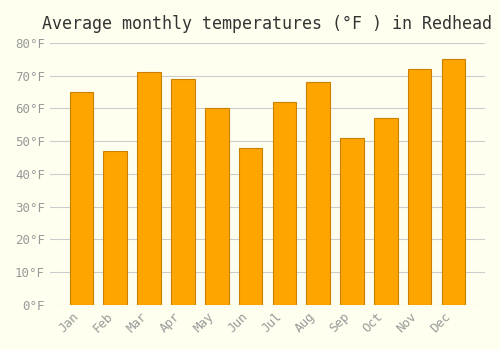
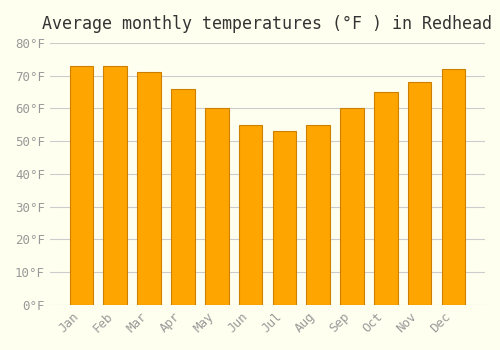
Jan: 65°F -> 73°F
Feb: 47°F -> 73°F
Apr: 69°F -> 66°F
Jun: 48°F -> 55°F
Jul: 62°F -> 53°F
Aug: 68°F -> 55°F
Sep: 51°F -> 60°F
Oct: 57°F -> 65°F
Nov: 72°F -> 68°F
Dec: 75°F -> 72°F
